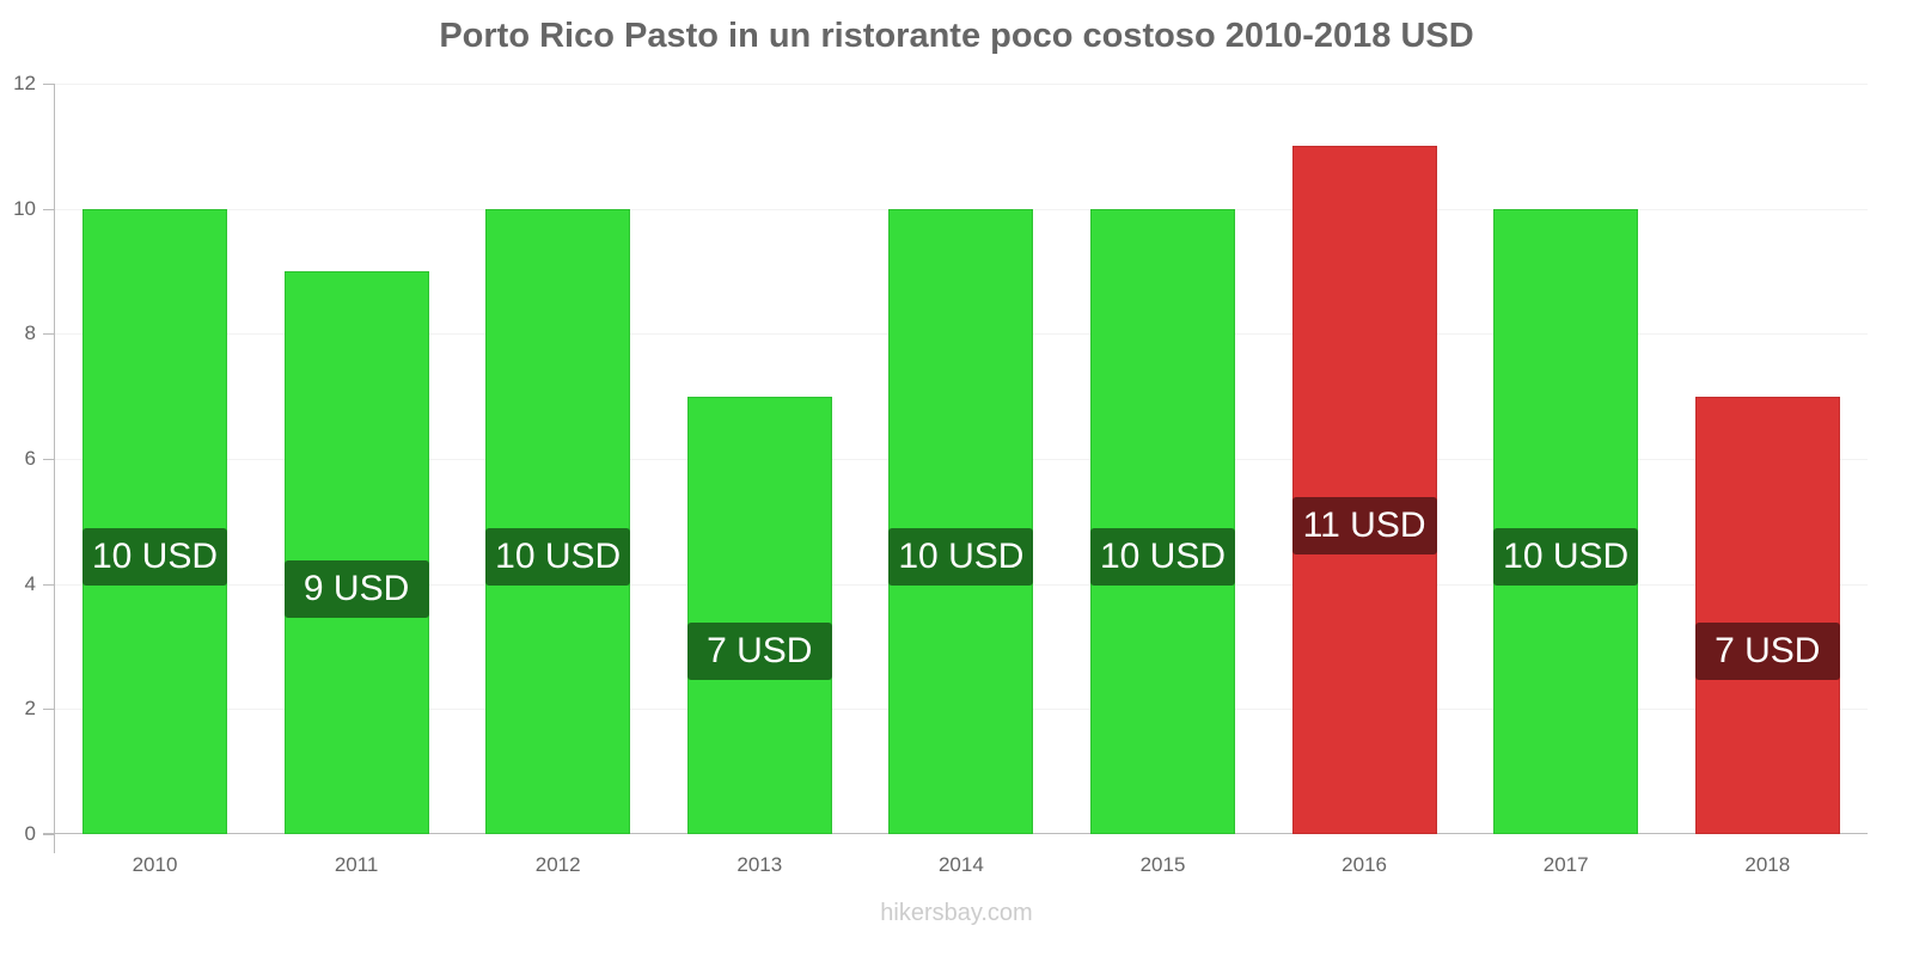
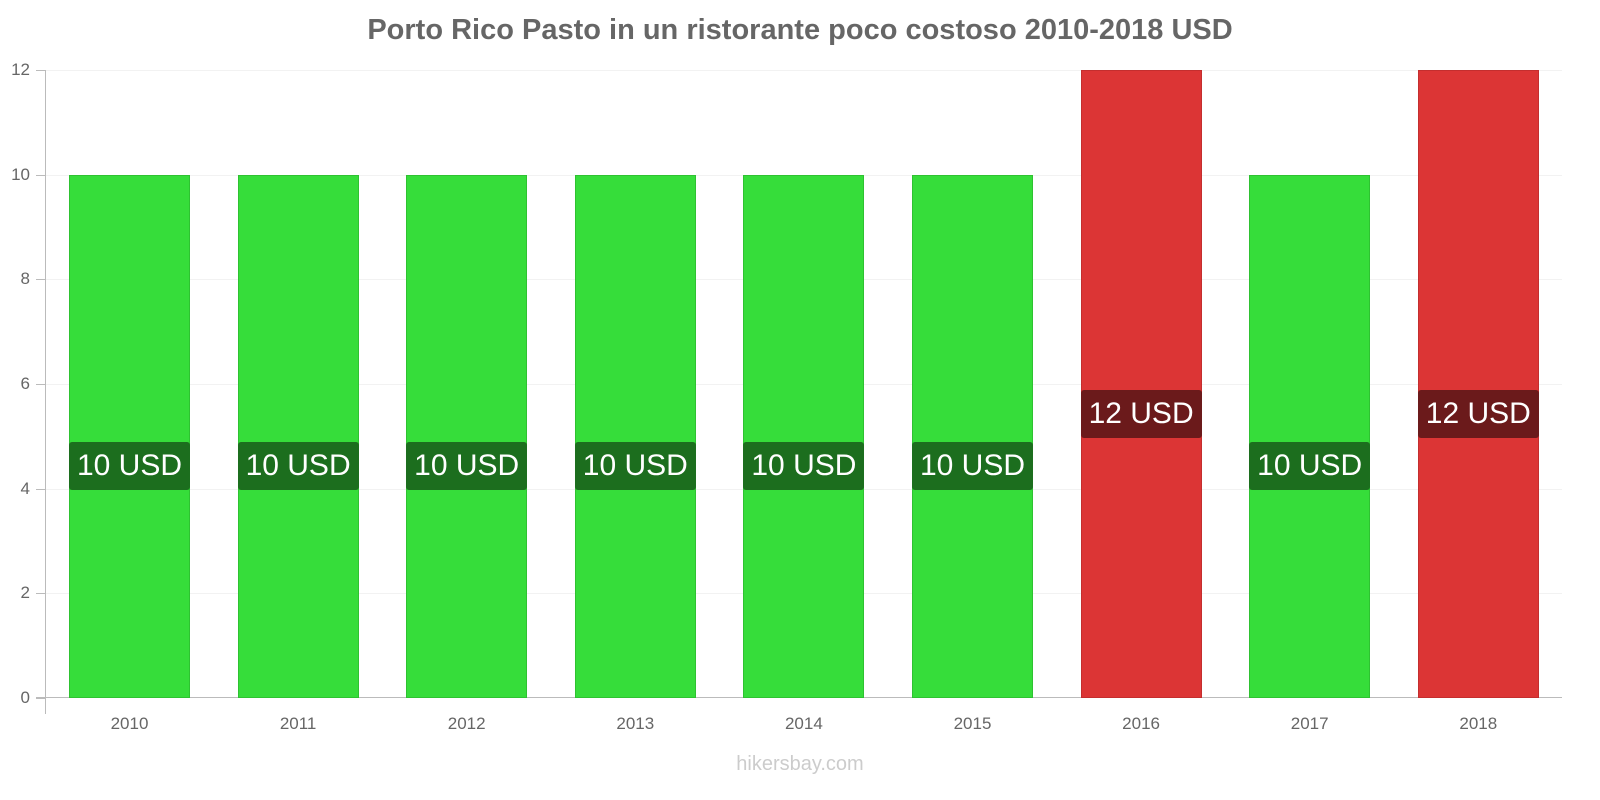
2011: 9 -> 10
2013: 7 -> 10
2016: 11 -> 12
2018: 7 -> 12
